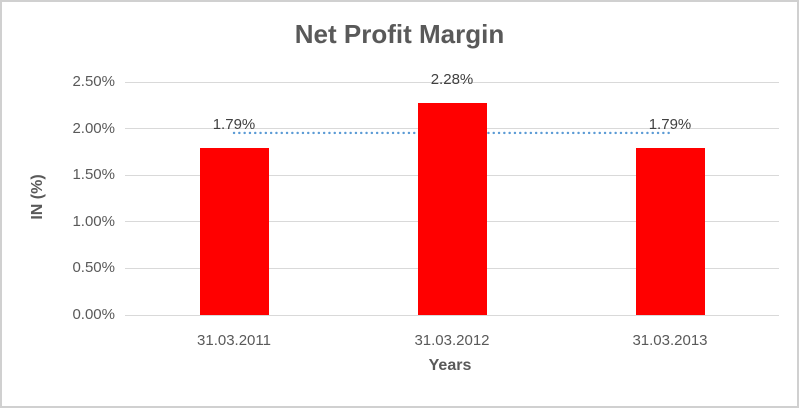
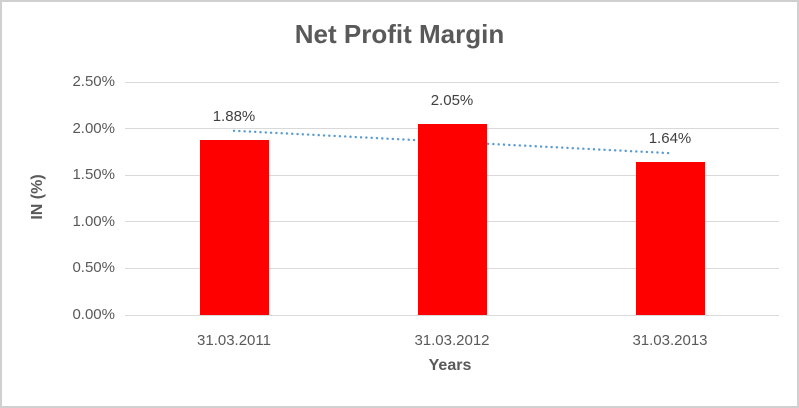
31.03.2011: 1.79% -> 1.88%
31.03.2012: 2.28% -> 2.05%
31.03.2013: 1.79% -> 1.64%
